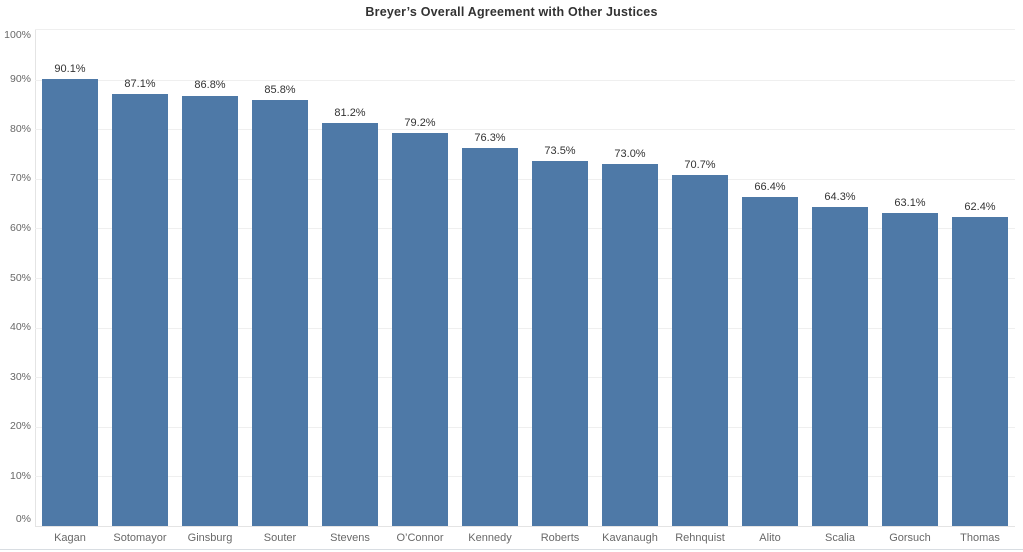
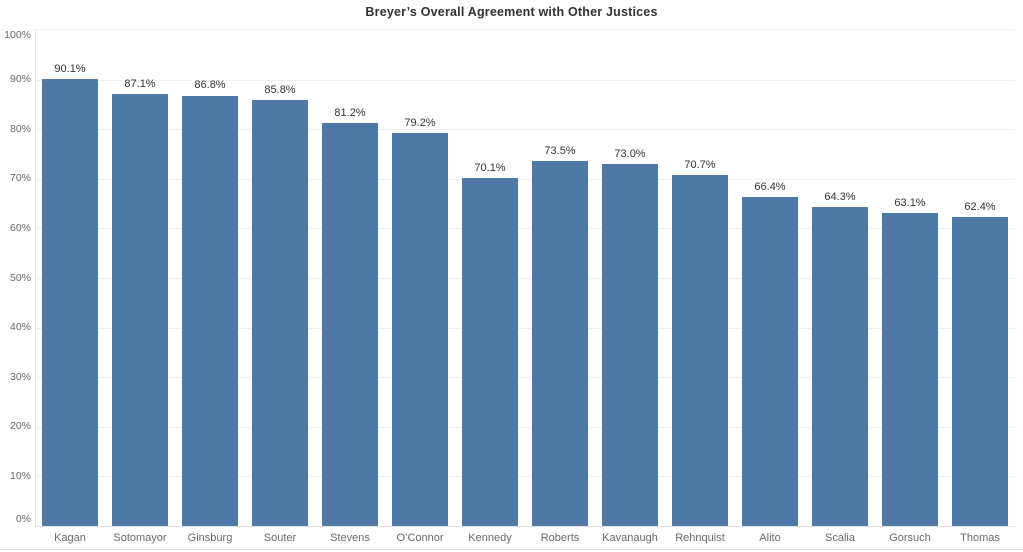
Kennedy: 76.3% -> 70.1%
